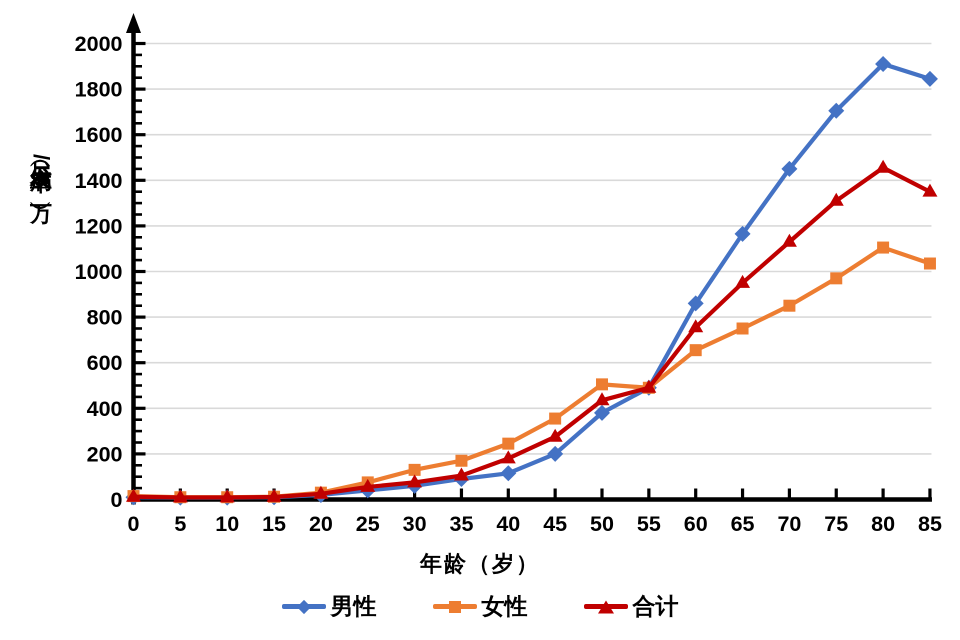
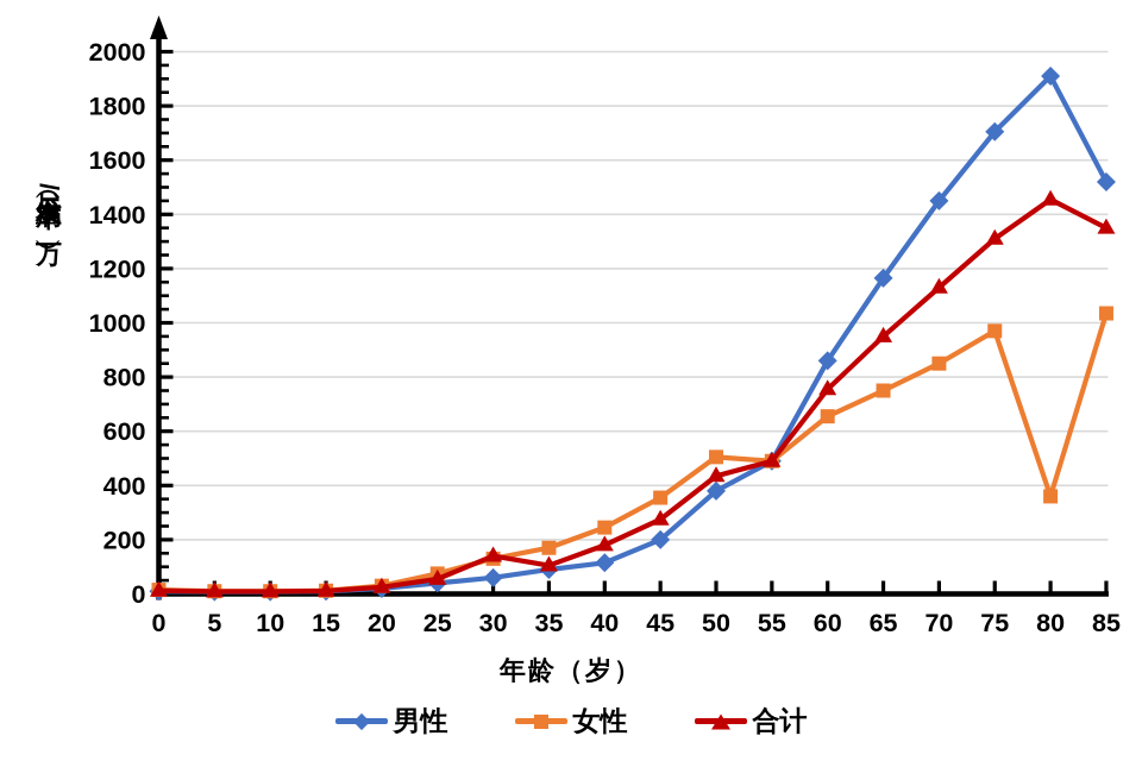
合计/30: 80 -> 140
女性/80: 1100 -> 360
男性/85: 1840 -> 1520
